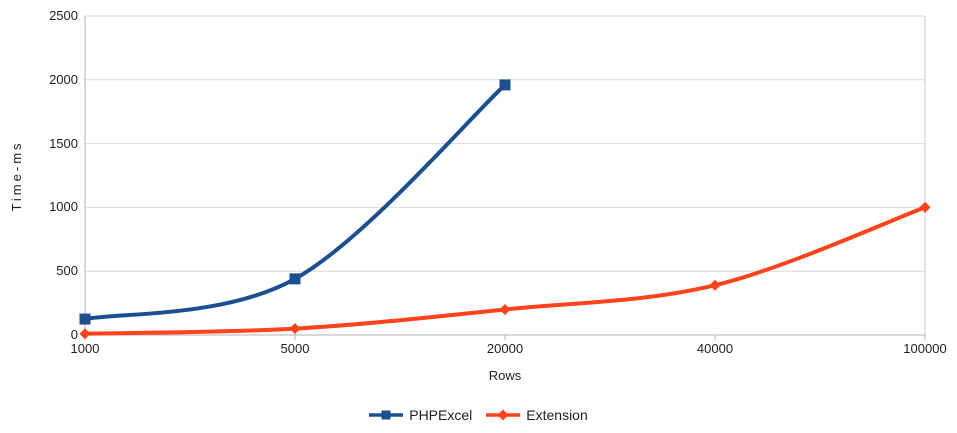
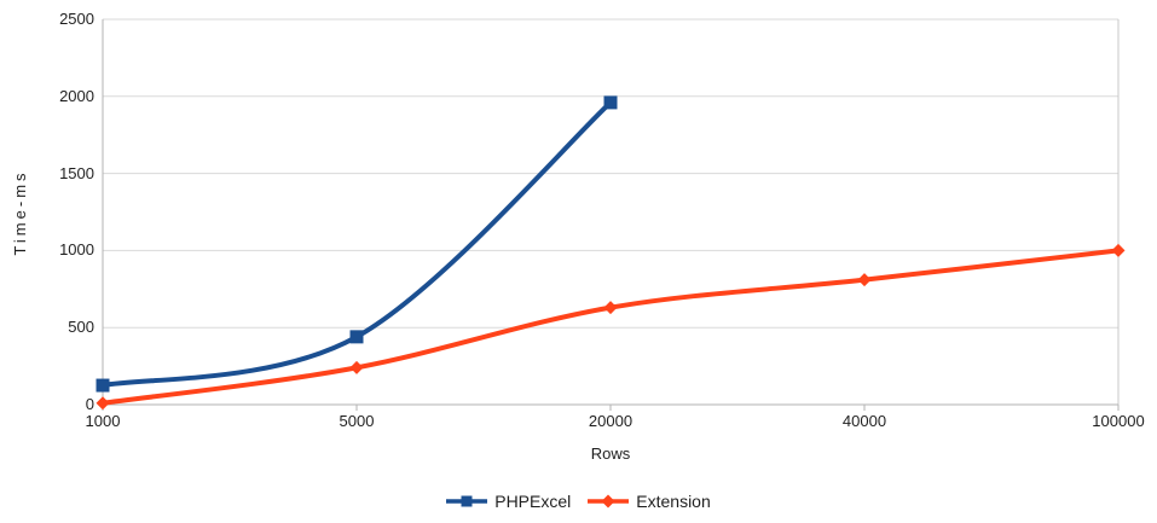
Extension/5000: 50 -> 240
Extension/20000: 200 -> 630
Extension/40000: 390 -> 810
